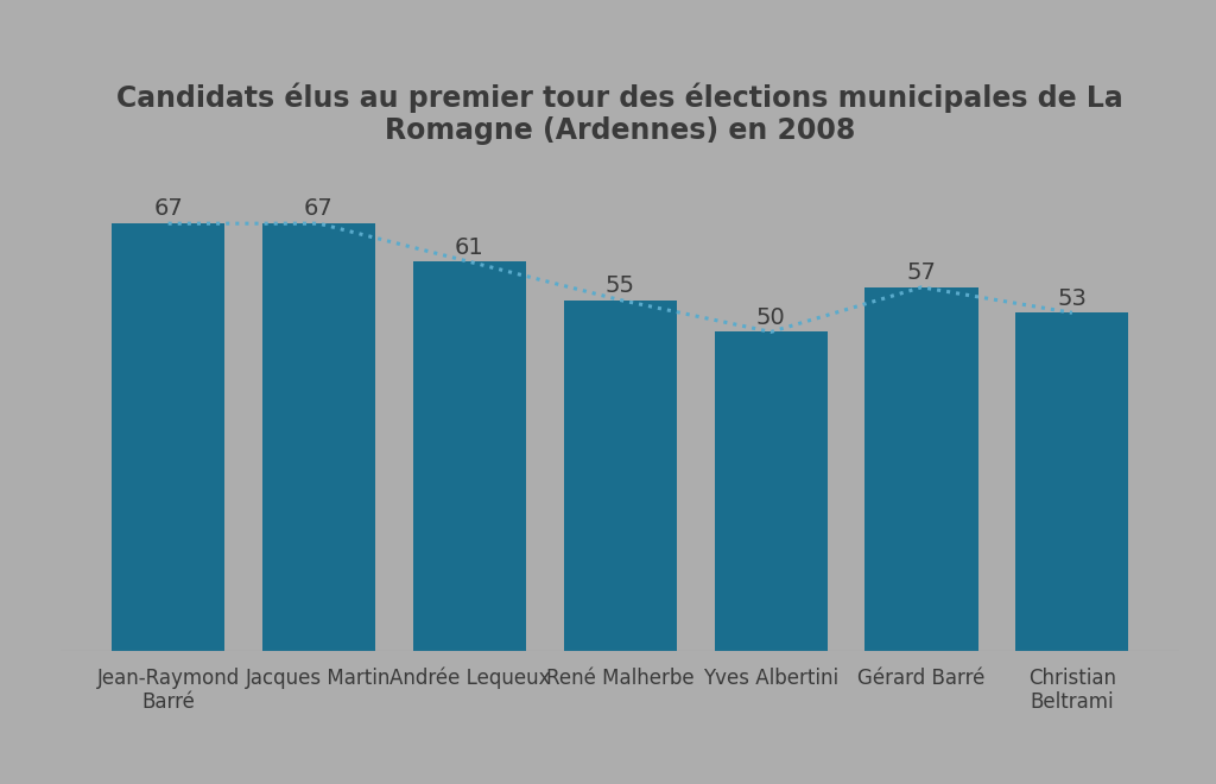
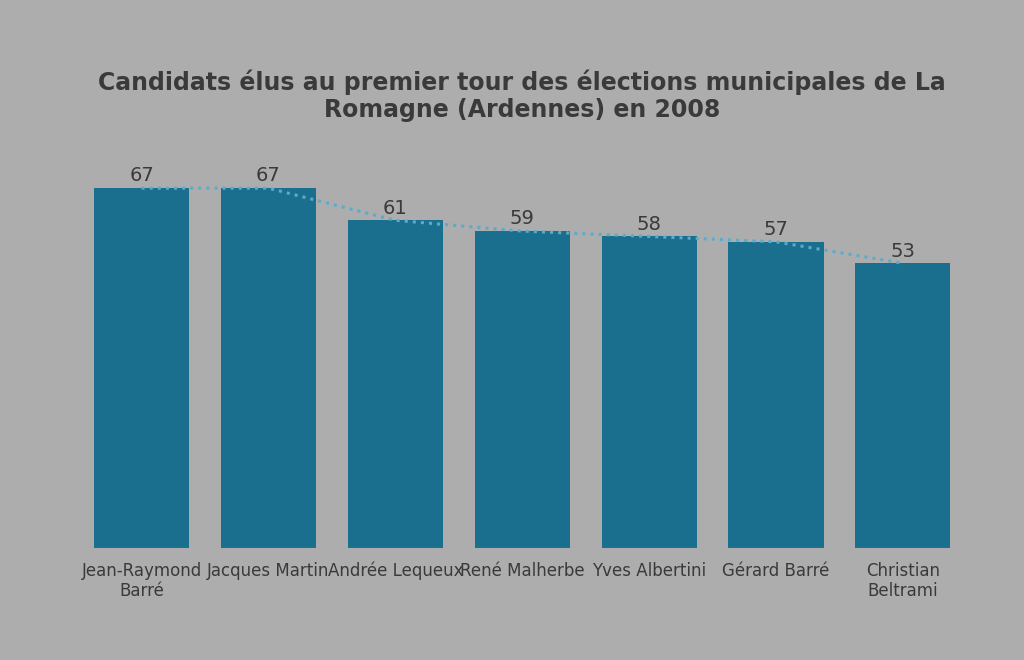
René Malherbe: 55 -> 59
Yves Albertini: 50 -> 58
